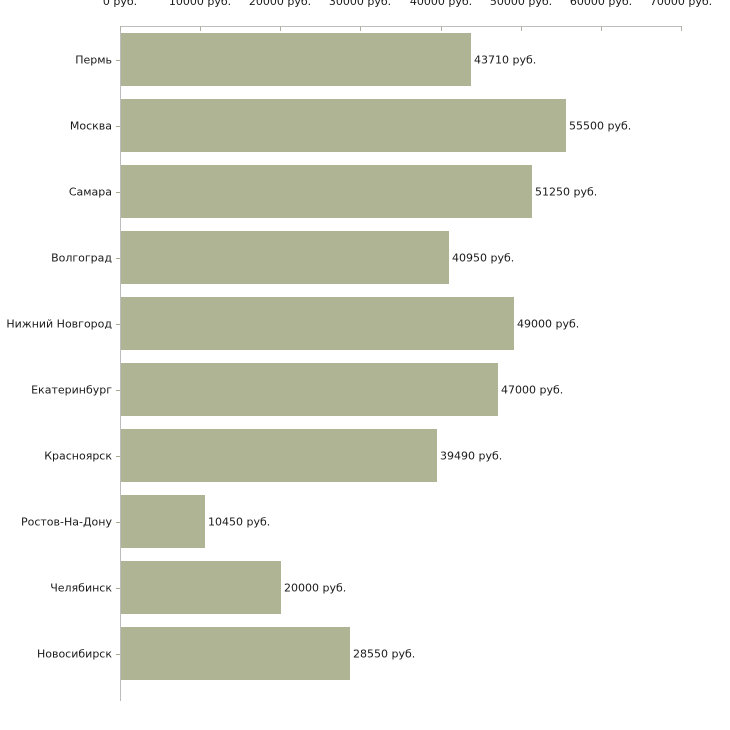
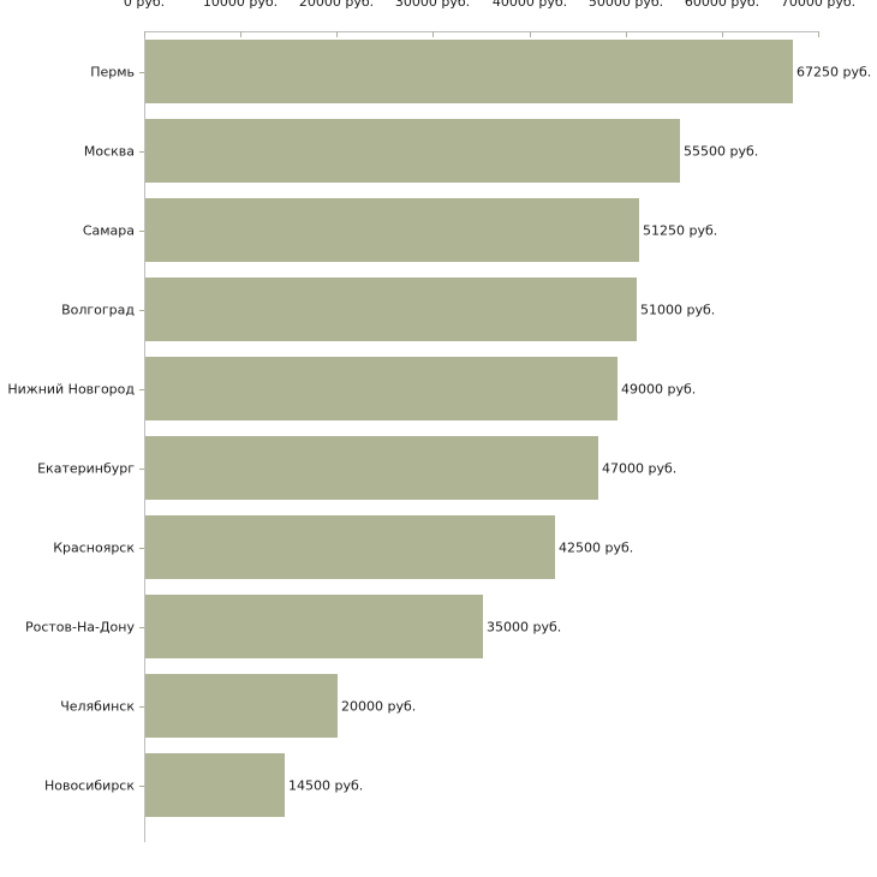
Пермь: 43710 -> 67250
Волгоград: 40950 -> 51000
Красноярск: 39490 -> 42500
Ростов-На-Дону: 10450 -> 35000
Новосибирск: 28550 -> 14500
